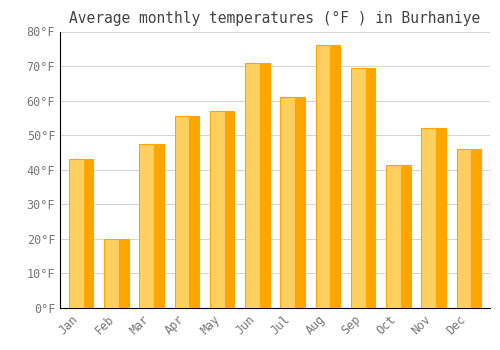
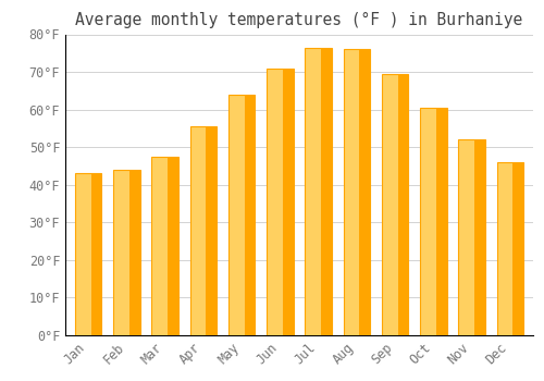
Feb: 20.0°F -> 44.0°F
May: 57.0°F -> 64.0°F
Jul: 61.0°F -> 76.5°F
Oct: 41.5°F -> 60.5°F
